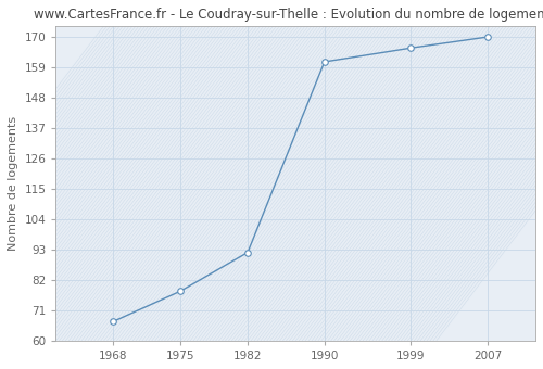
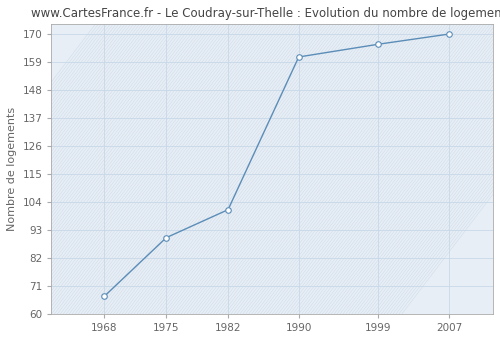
1975: 78 -> 90
1982: 92 -> 101
